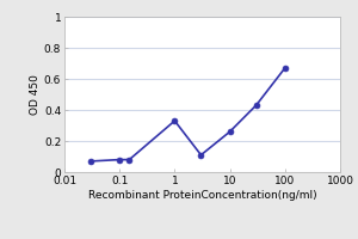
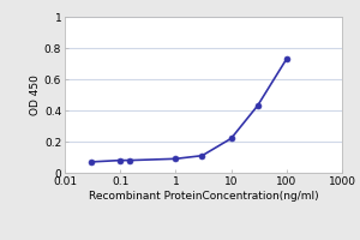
1: 0.33 -> 0.09
10: 0.26 -> 0.22
100: 0.67 -> 0.73
